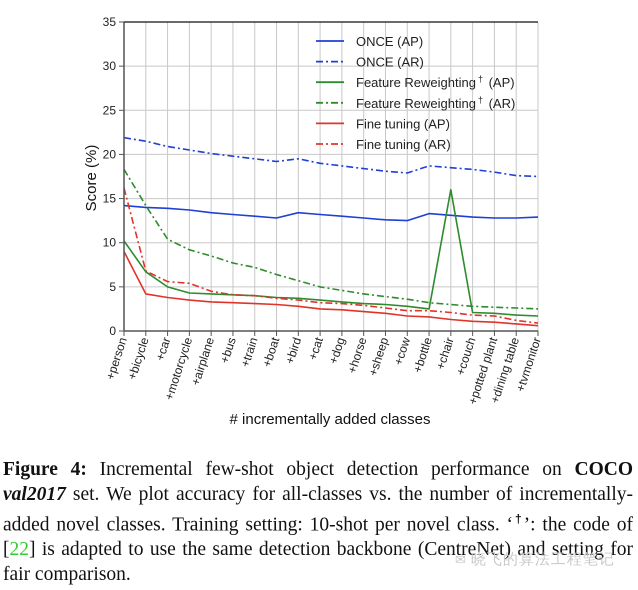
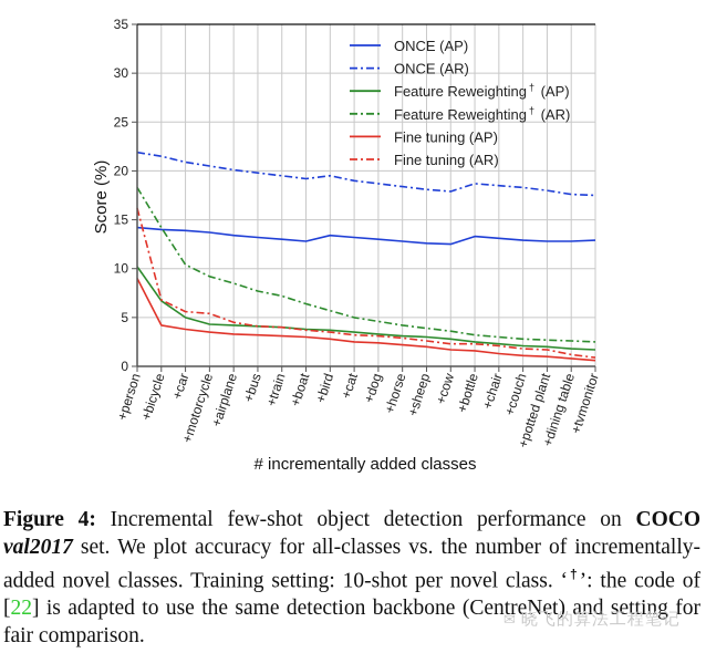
Feature Reweighting† (AP)/+chair: 16 -> 2
